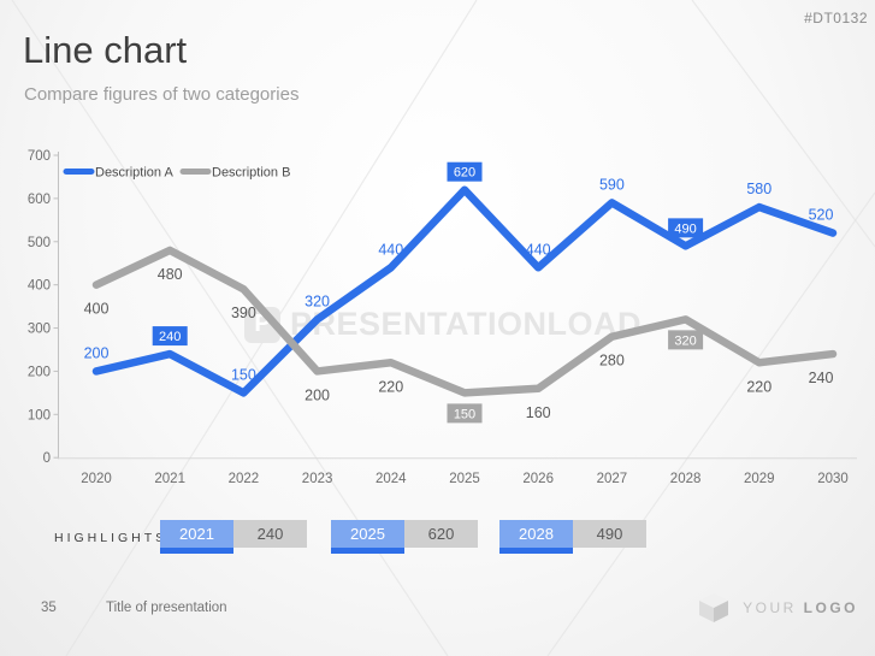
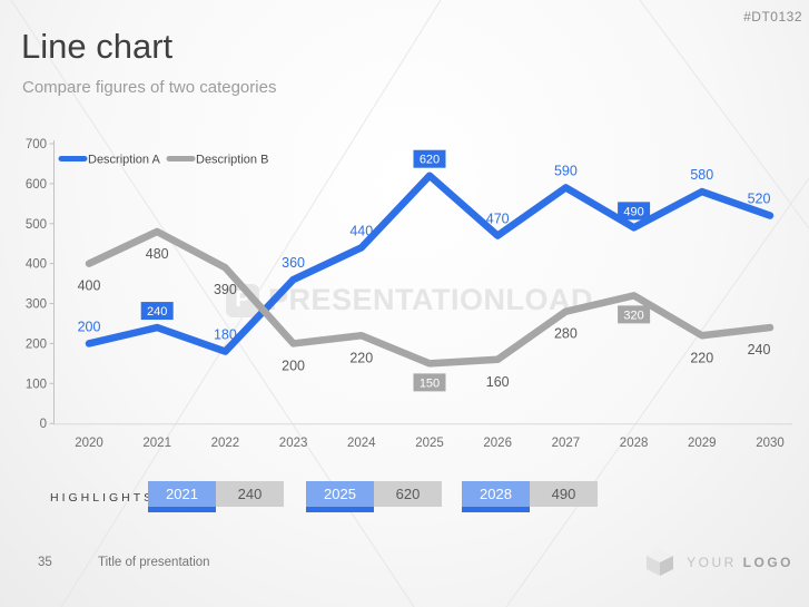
Description A/2022: 150 -> 180
Description A/2023: 320 -> 360
Description A/2026: 440 -> 470
